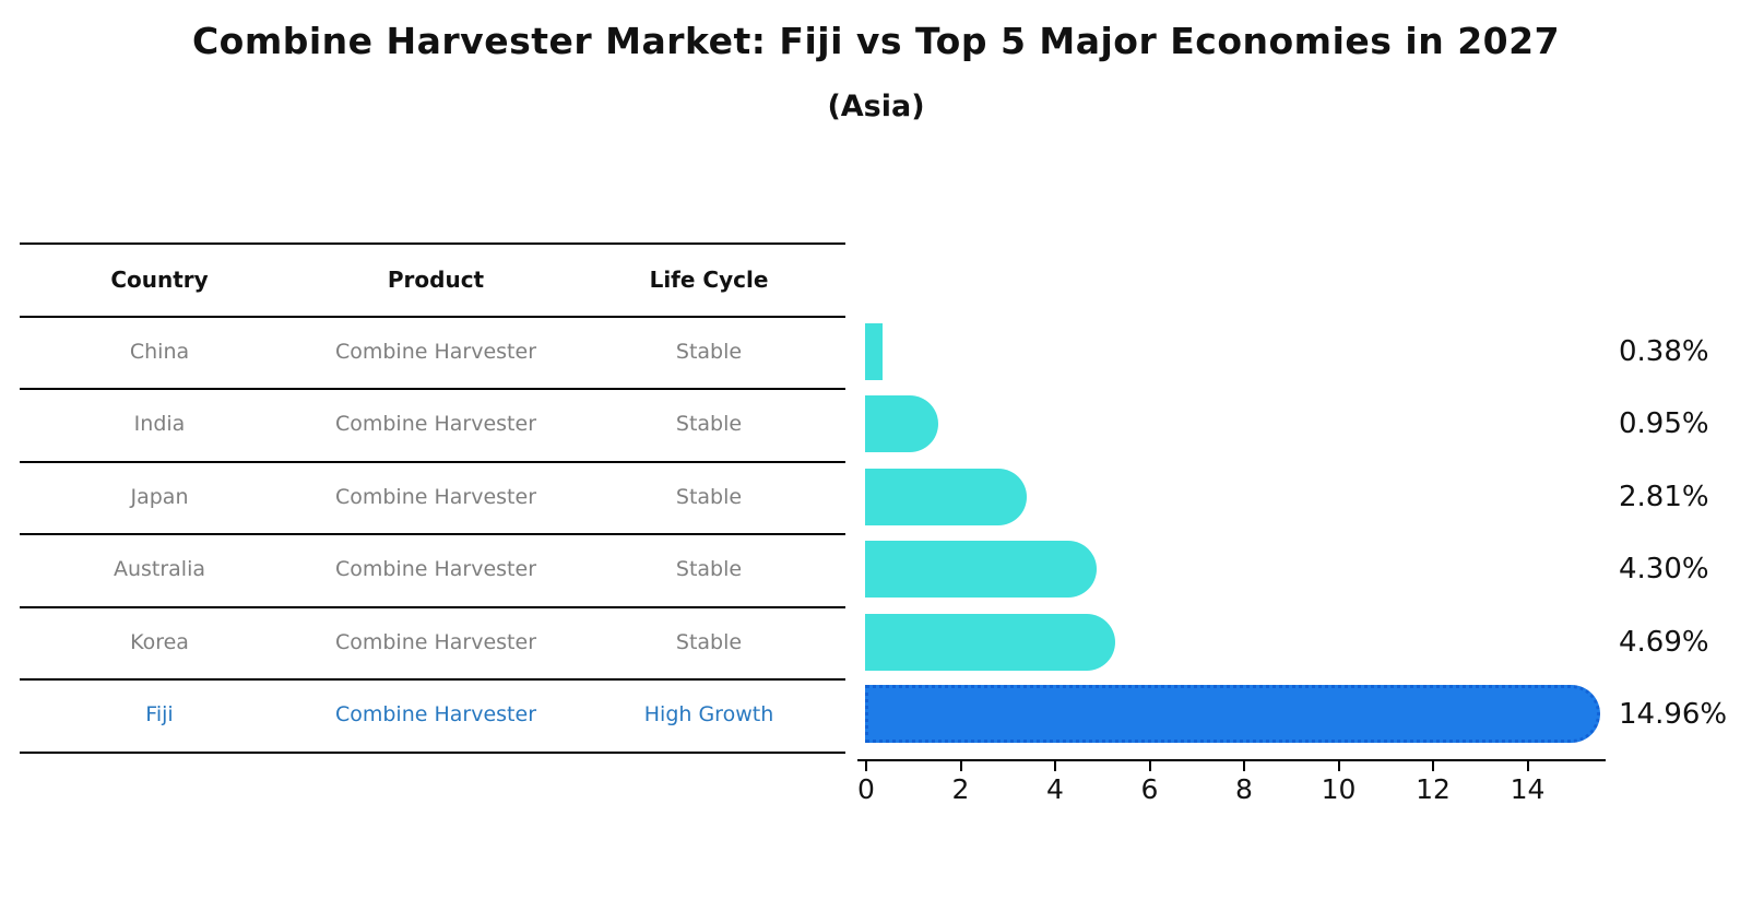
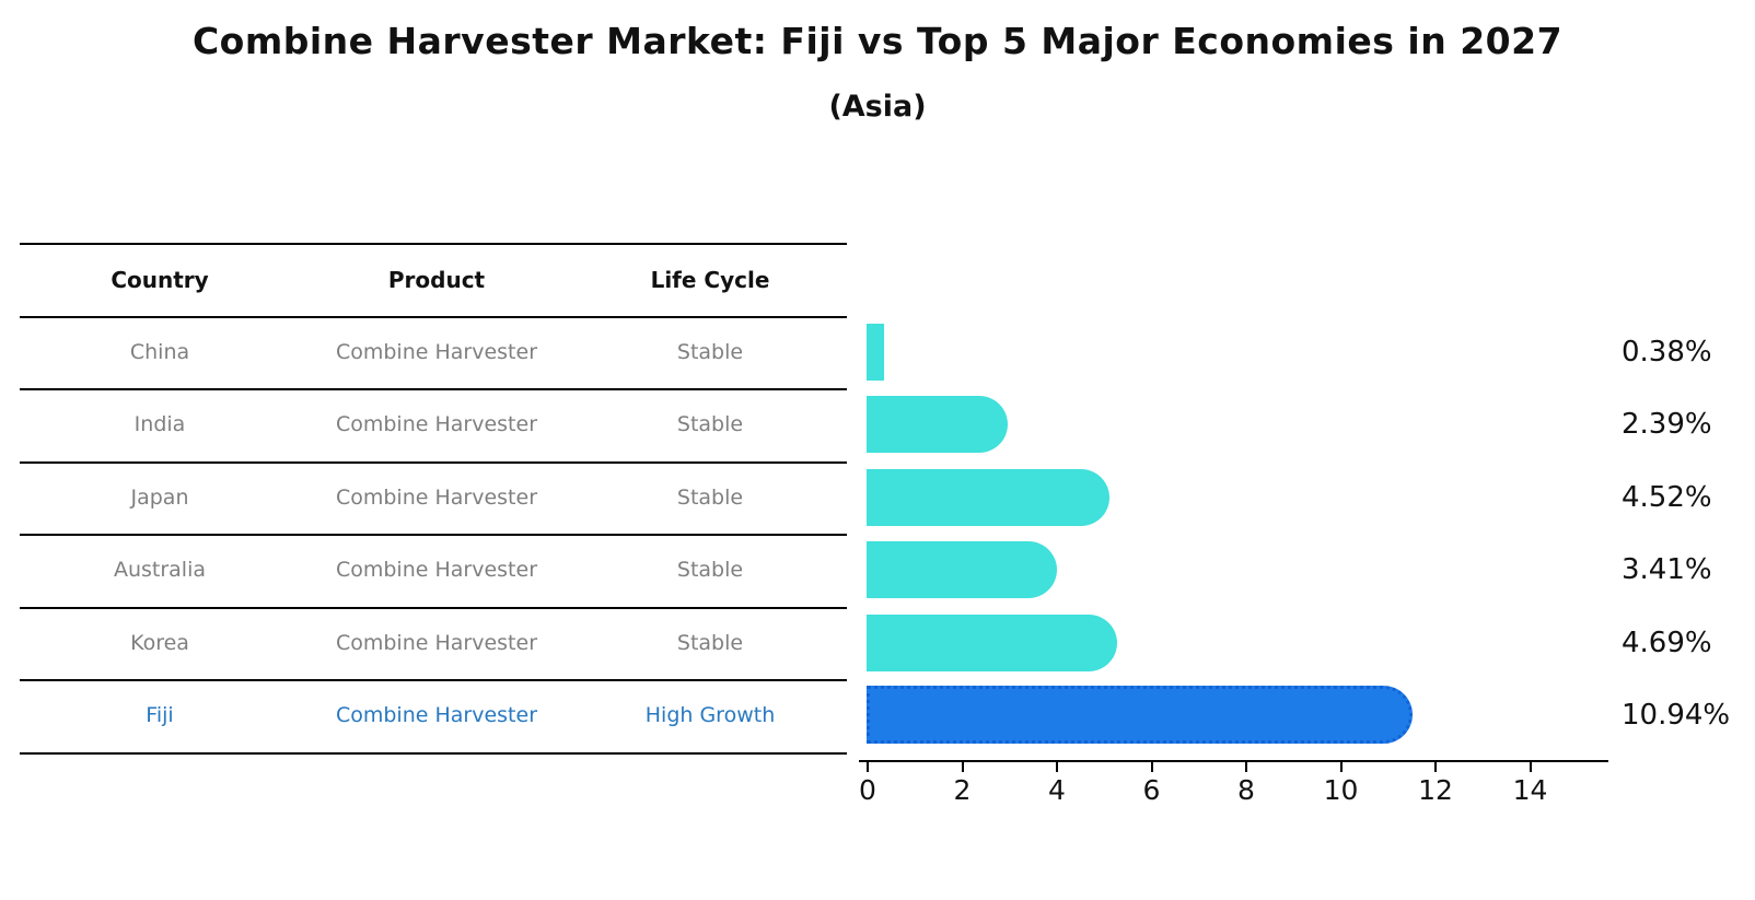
India: 0.95% -> 2.39%
Japan: 2.81% -> 4.52%
Australia: 4.30% -> 3.41%
Fiji: 14.96% -> 10.94%
